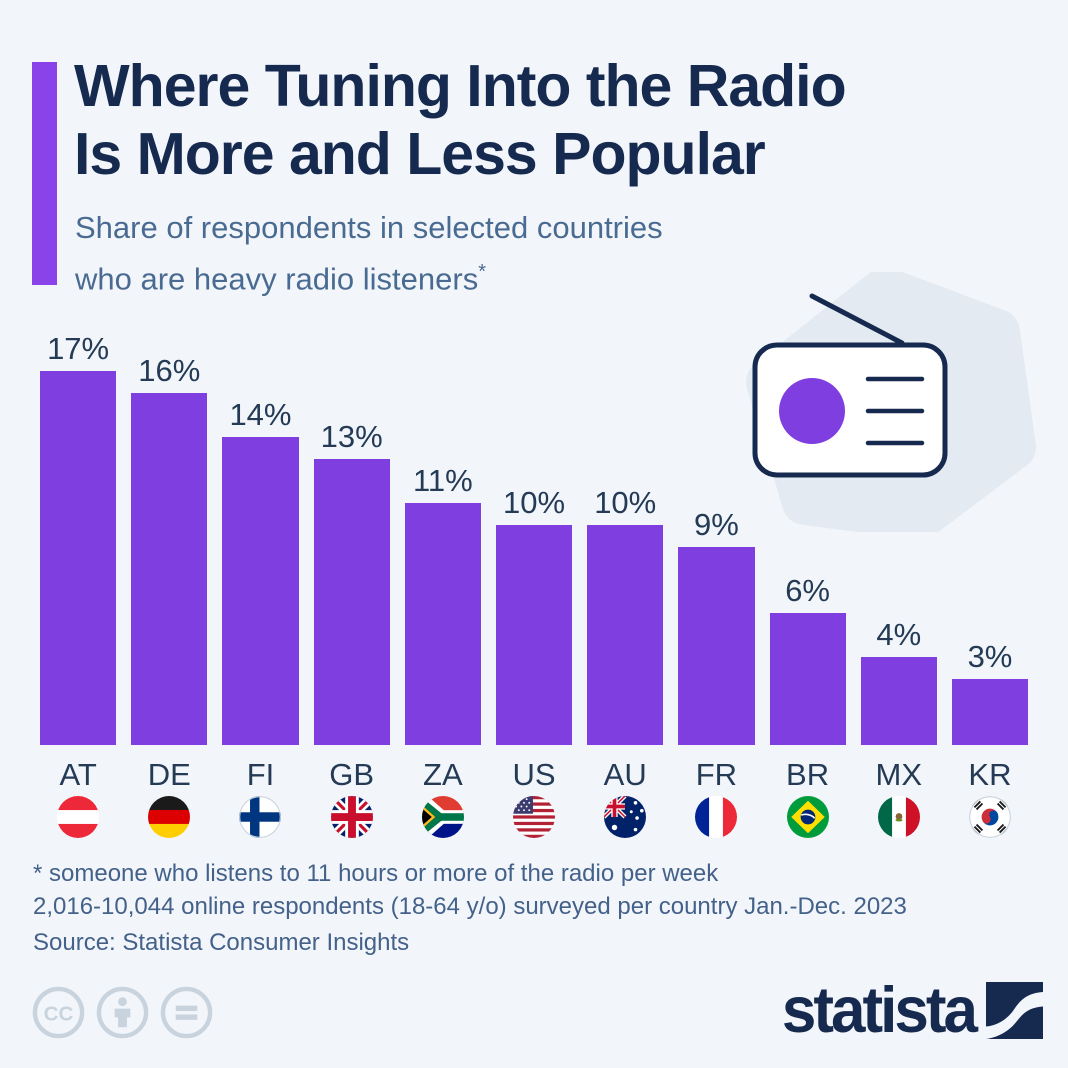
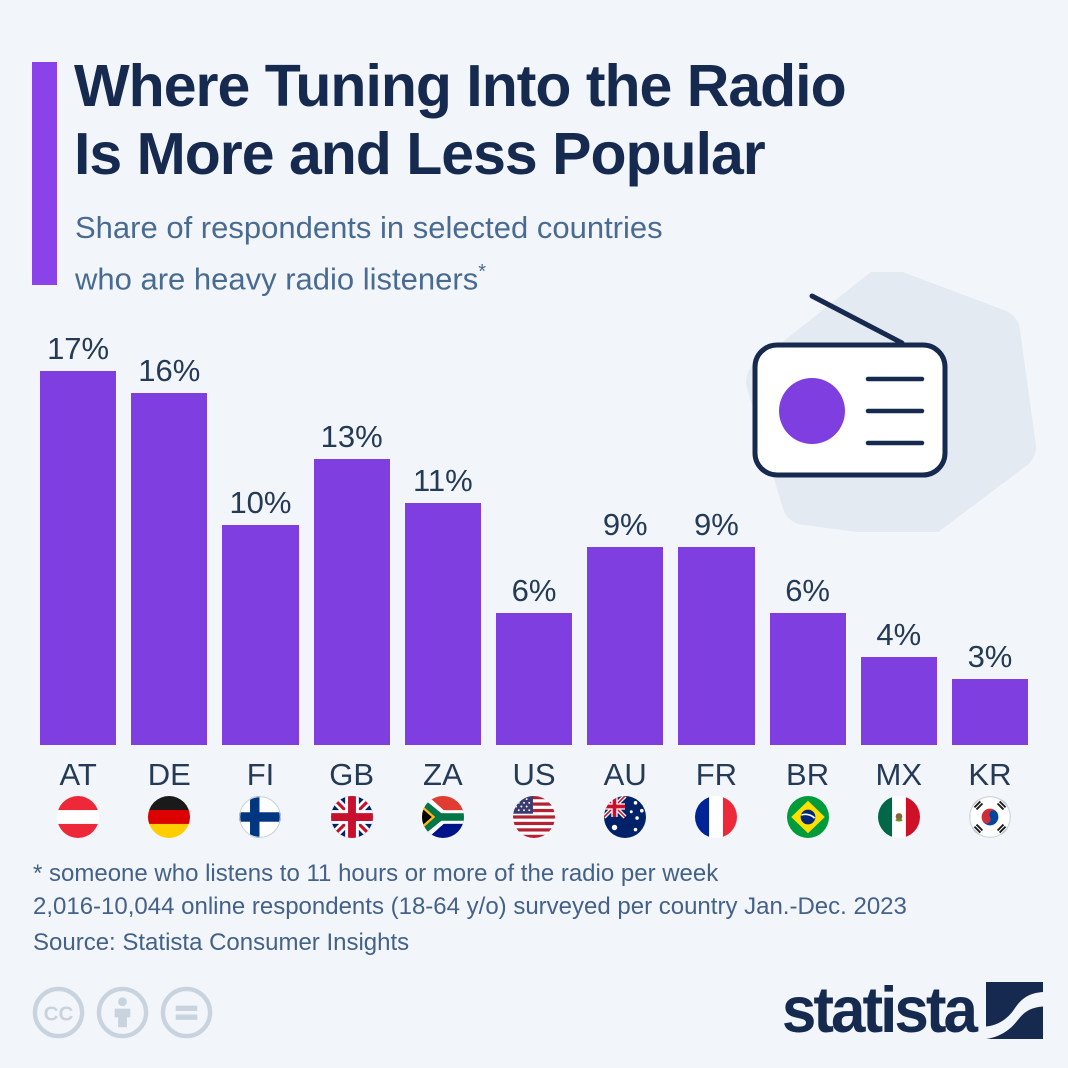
FI: 14% -> 10%
US: 10% -> 6%
AU: 10% -> 9%
